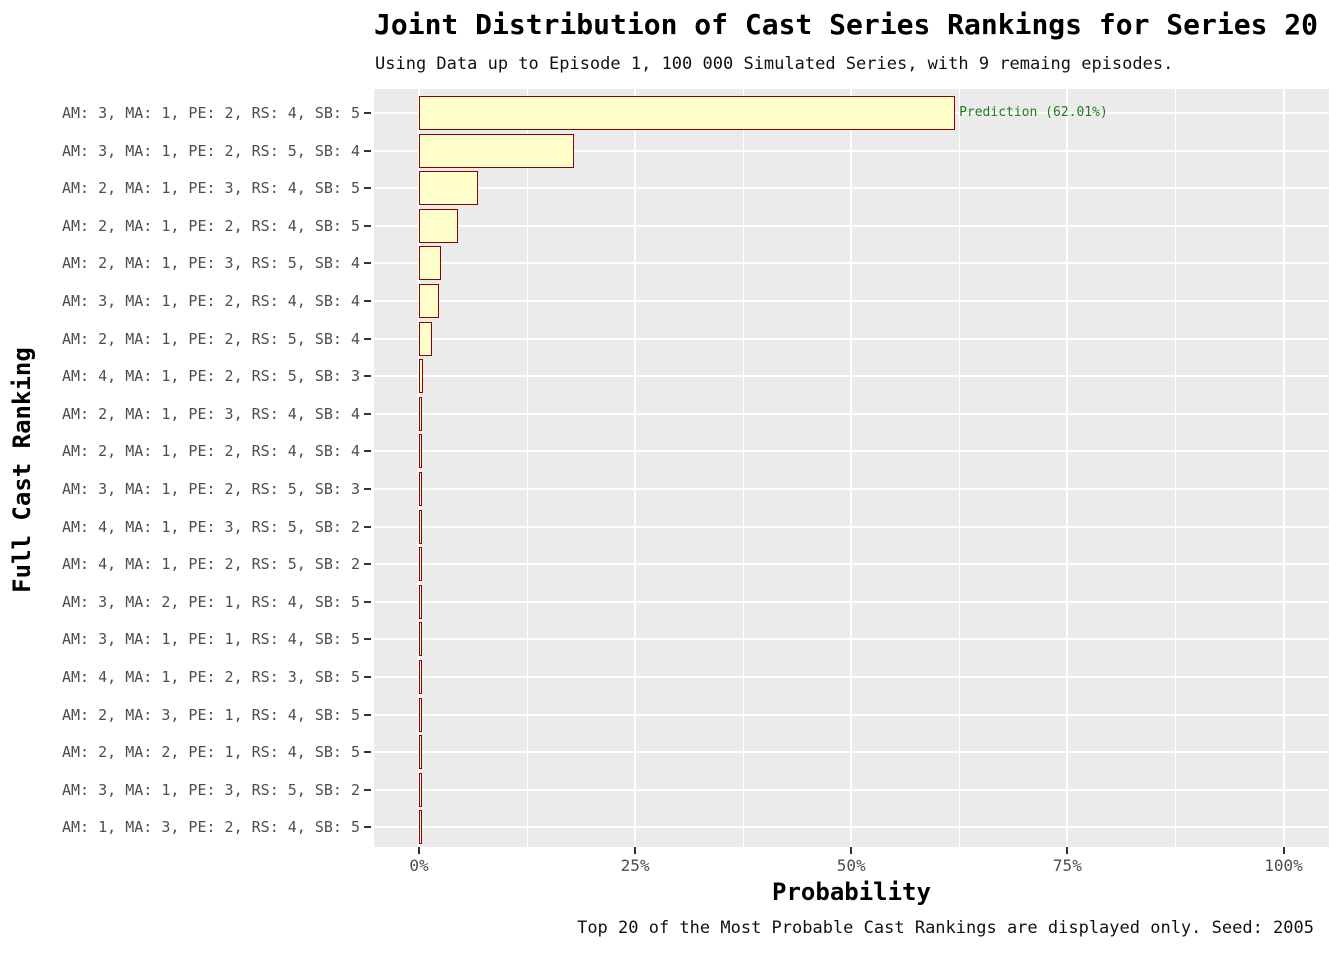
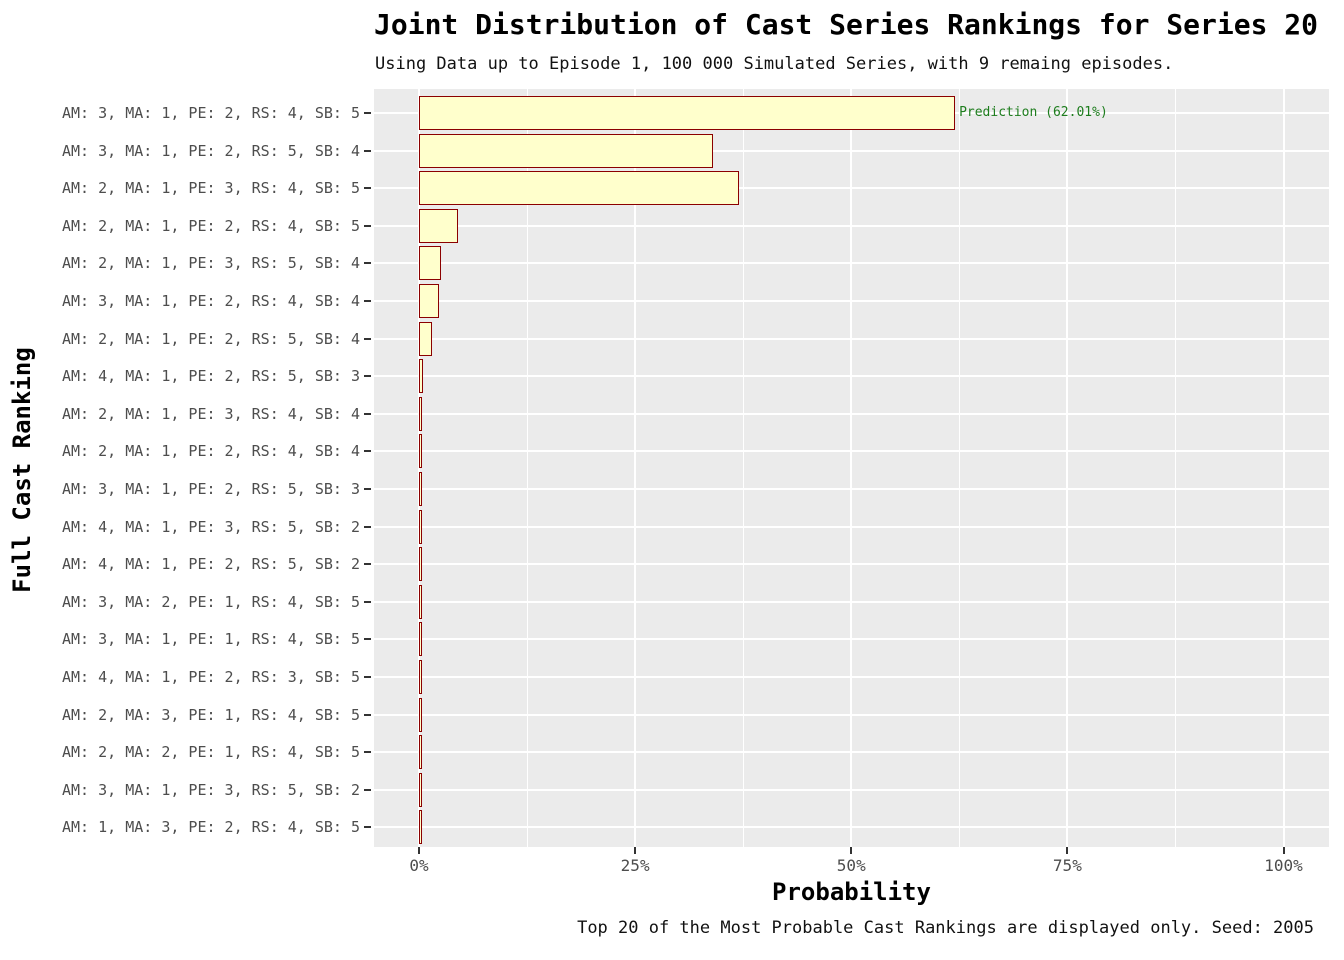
AM: 3, MA: 1, PE: 2, RS: 5, SB: 4: 18% -> 34%
AM: 2, MA: 1, PE: 3, RS: 4, SB: 5: 7% -> 37%
